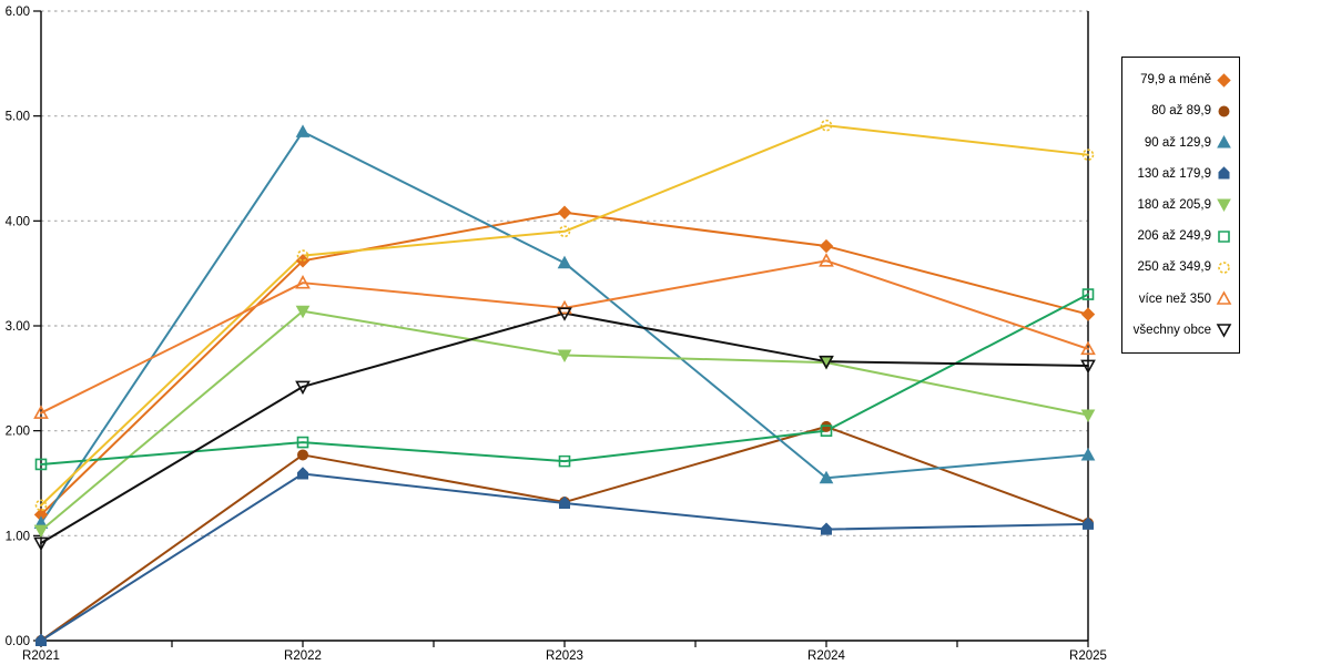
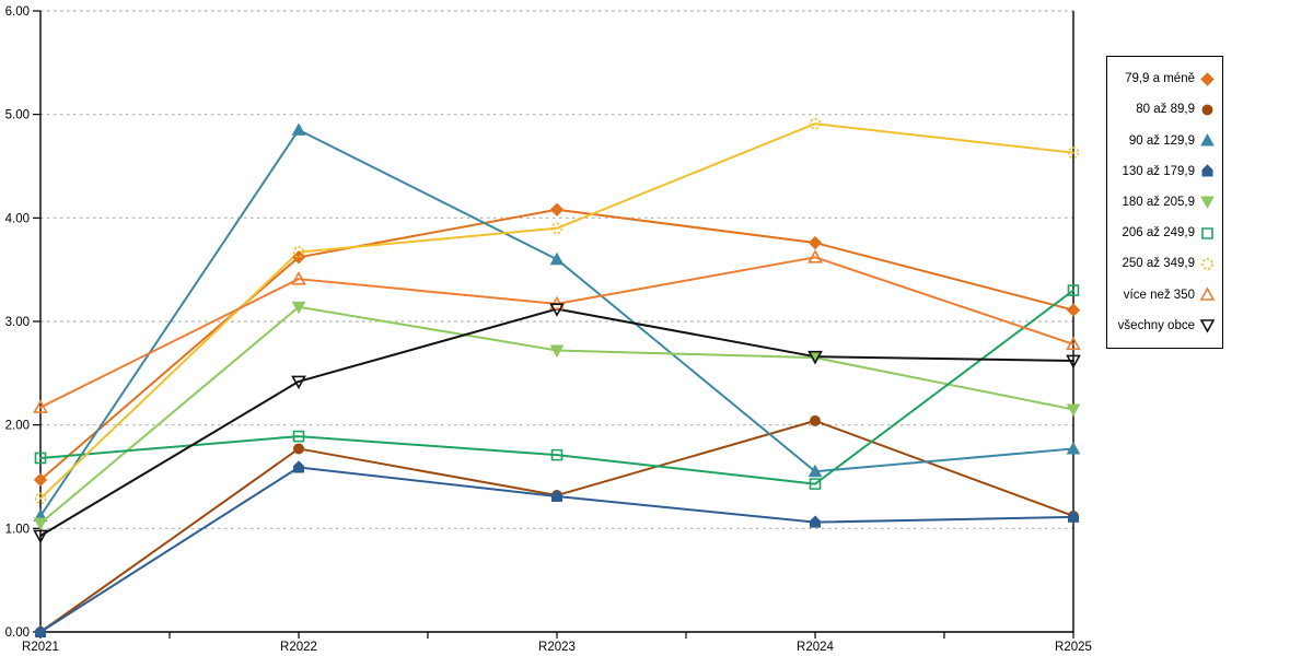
79,9 a méně/R2021: 1.2 -> 1.5
206 až 249,9/R2024: 2.0 -> 1.4
